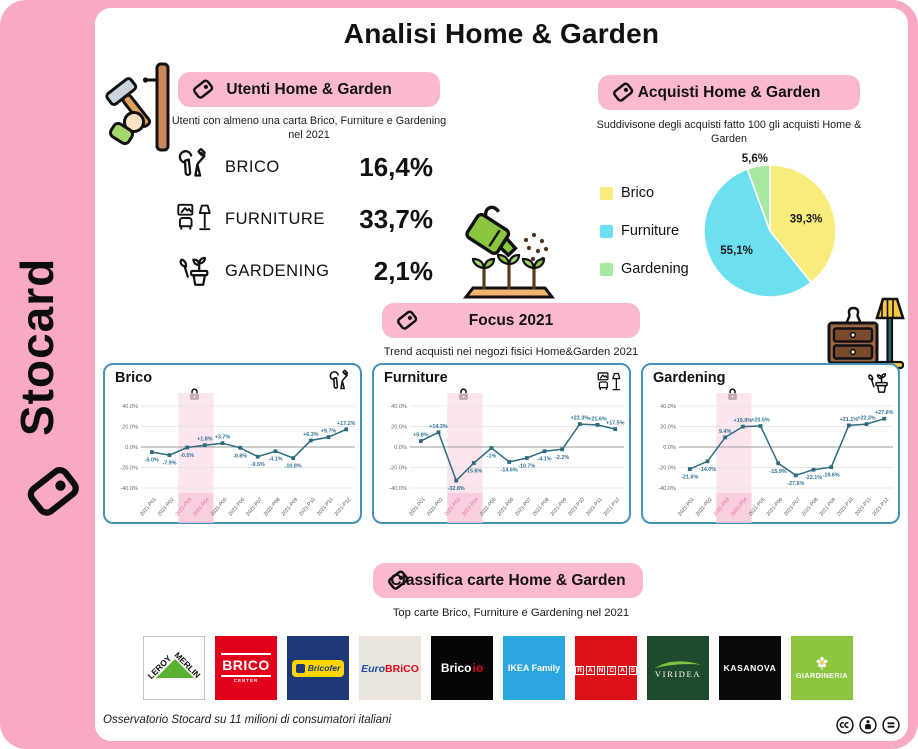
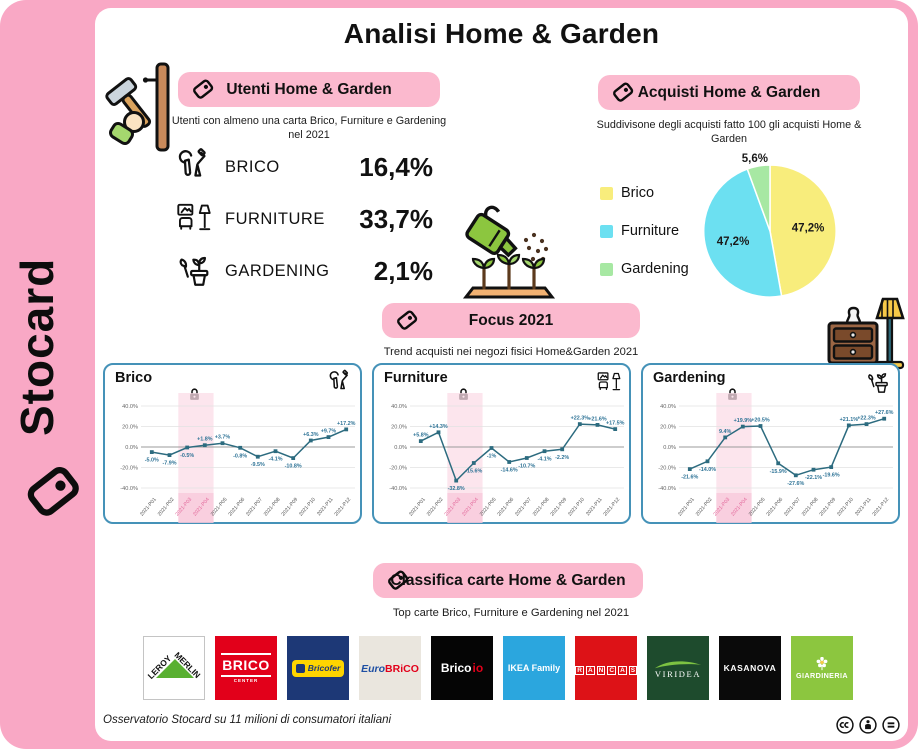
Acquisti Home & Garden/Brico: 39,3% -> 47,2%
Acquisti Home & Garden/Furniture: 55,1% -> 47,2%
